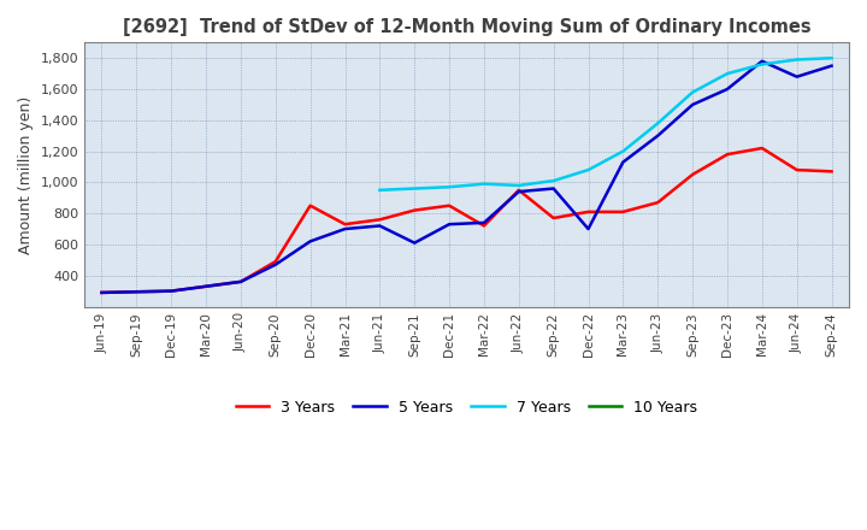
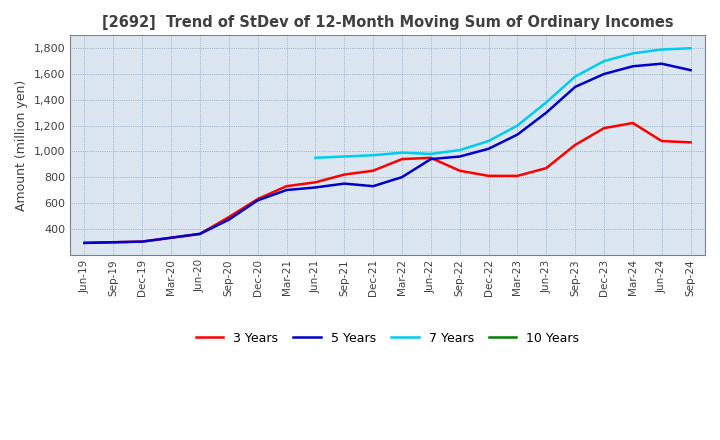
3 Years/Dec-20: 850 -> 630
5 Years/Sep-21: 610 -> 750
3 Years/Mar-22: 720 -> 940
5 Years/Mar-22: 740 -> 800
3 Years/Sep-22: 770 -> 850
5 Years/Dec-22: 700 -> 1,020
5 Years/Mar-24: 1,780 -> 1,660
5 Years/Sep-24: 1,750 -> 1,630
